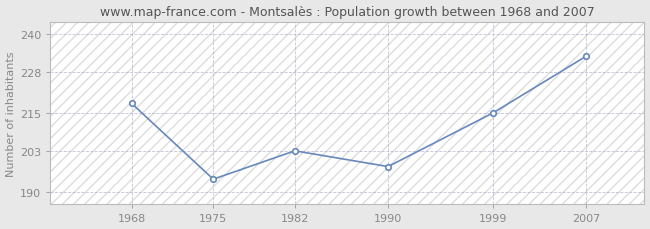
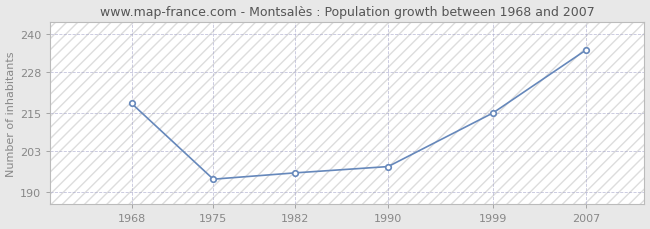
1982: 203 -> 196
2007: 233 -> 235
